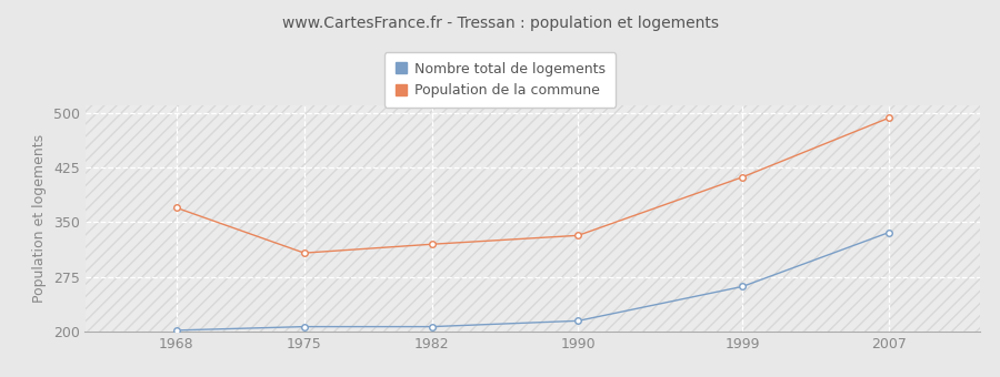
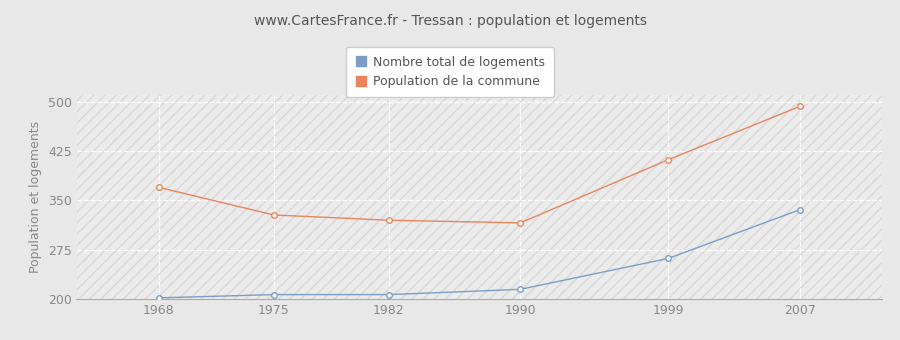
Population de la commune/1975: 308 -> 328
Population de la commune/1990: 332 -> 316
